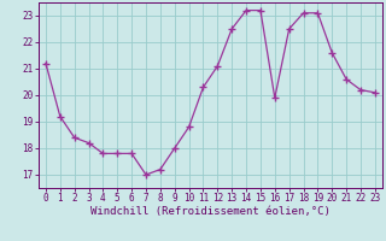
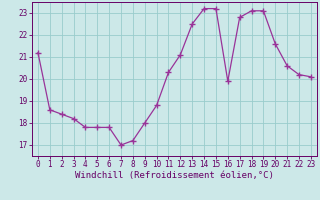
1: 19.2 -> 18.6
17: 22.5 -> 22.8
